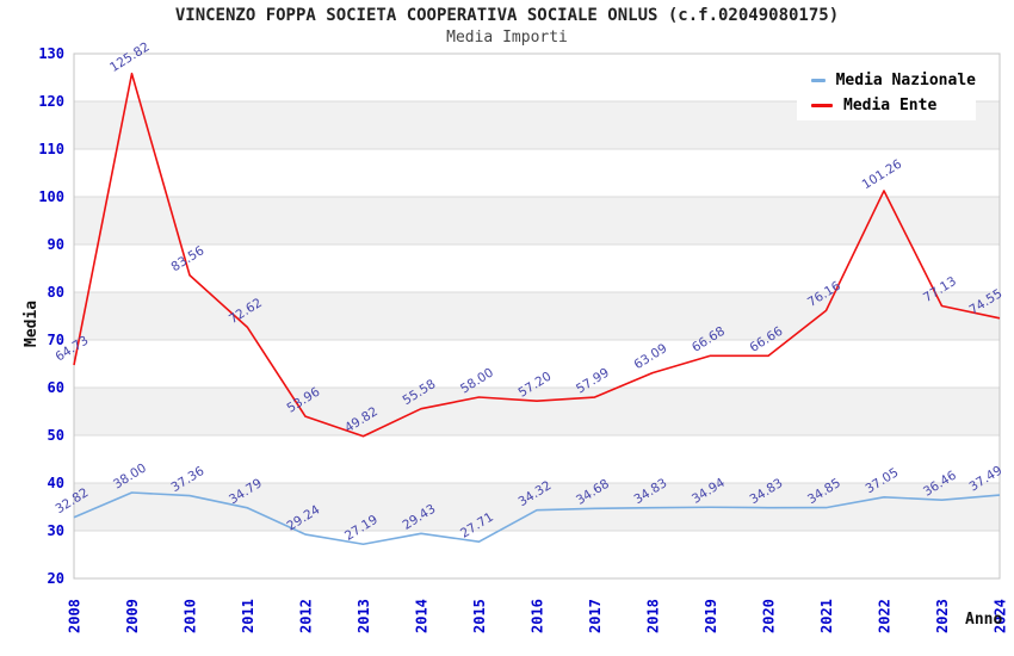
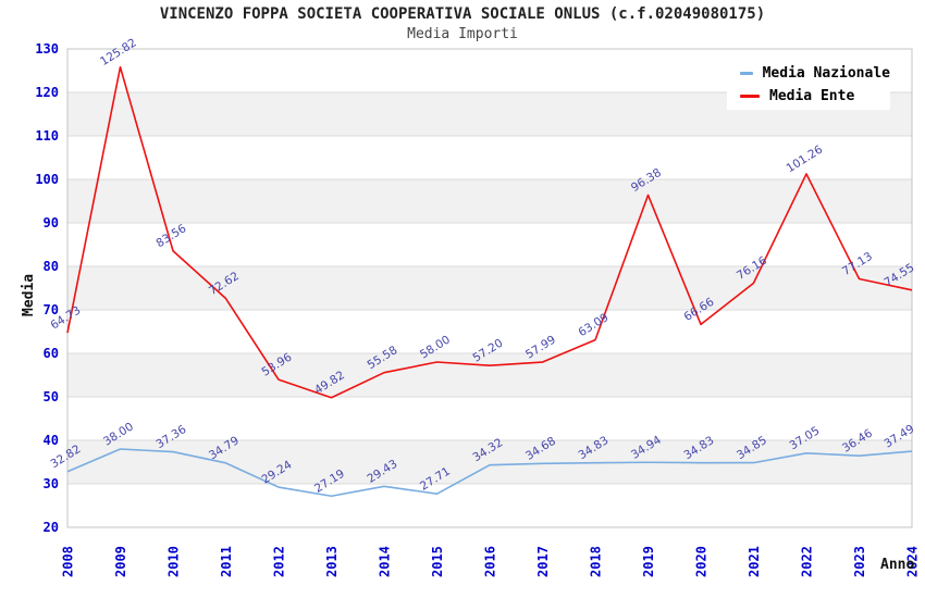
Media Ente/2019: 66.68 -> 96.38
